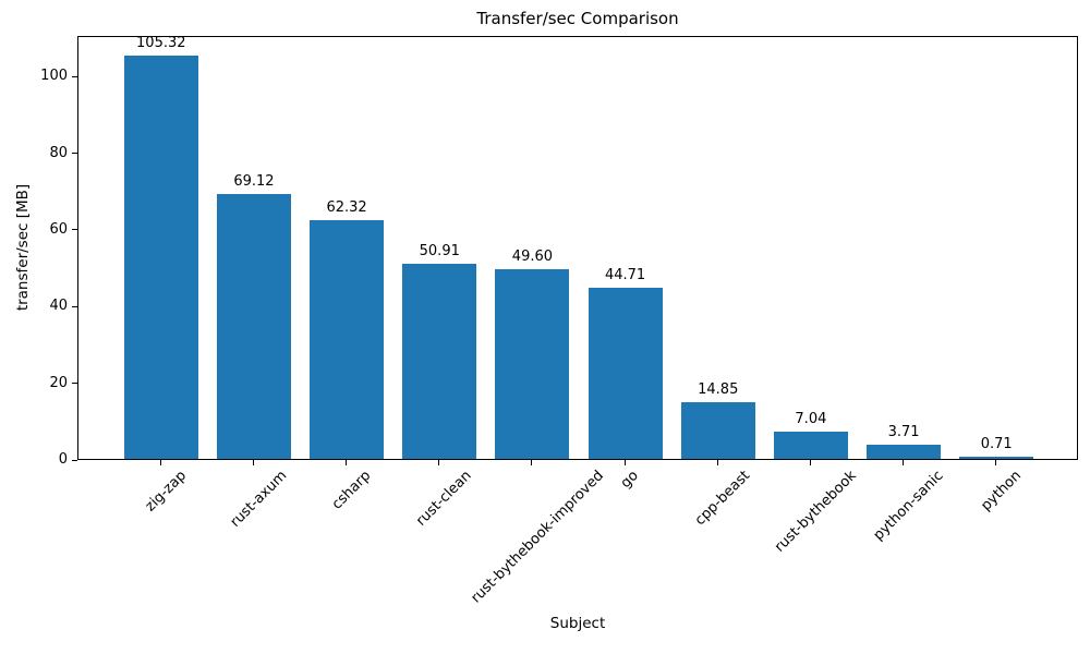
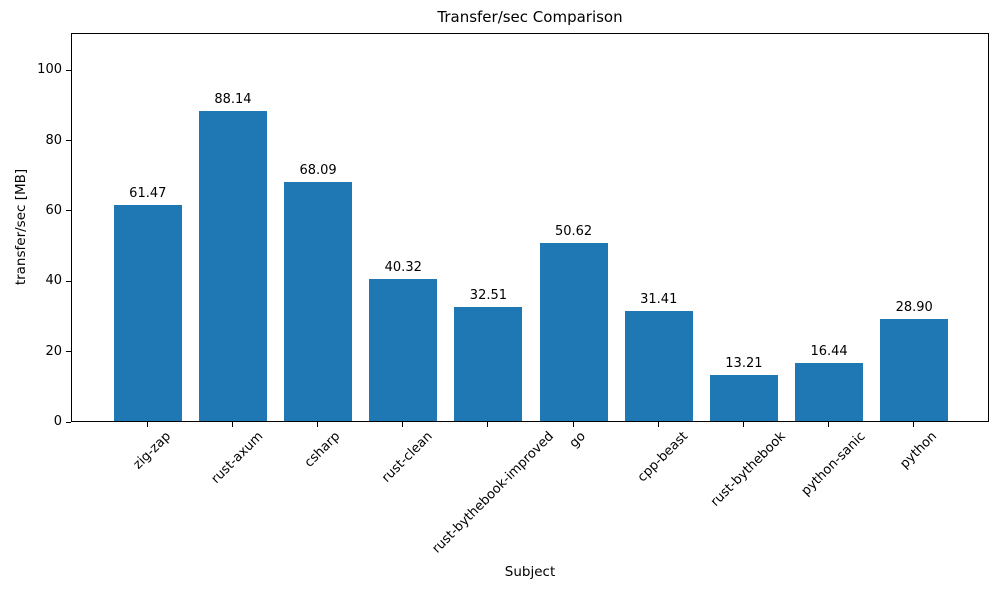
zig-zap: 105.32 -> 61.47
rust-axum: 69.12 -> 88.14
csharp: 62.32 -> 68.09
rust-clean: 50.91 -> 40.32
rust-bythebook-improved: 49.60 -> 32.51
go: 44.71 -> 50.62
cpp-beast: 14.85 -> 31.41
rust-bythebook: 7.04 -> 13.21
python-sanic: 3.71 -> 16.44
python: 0.71 -> 28.90
